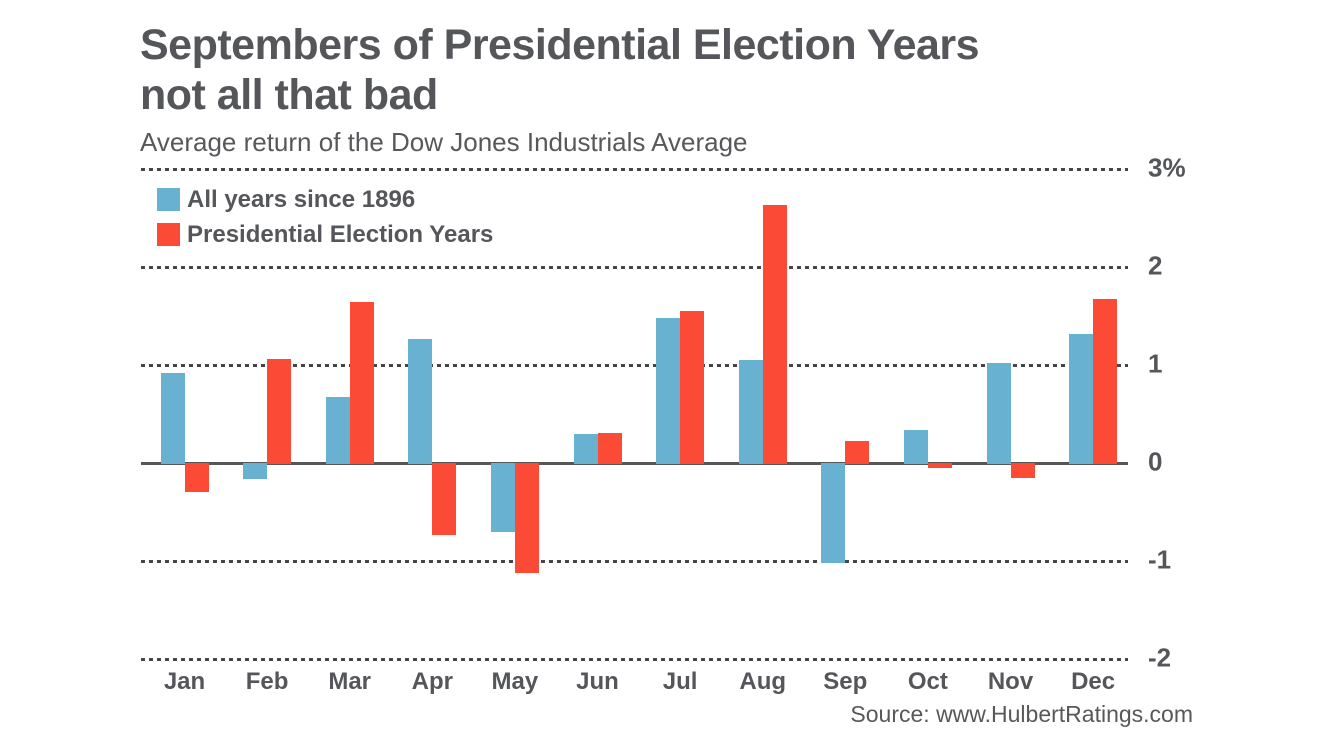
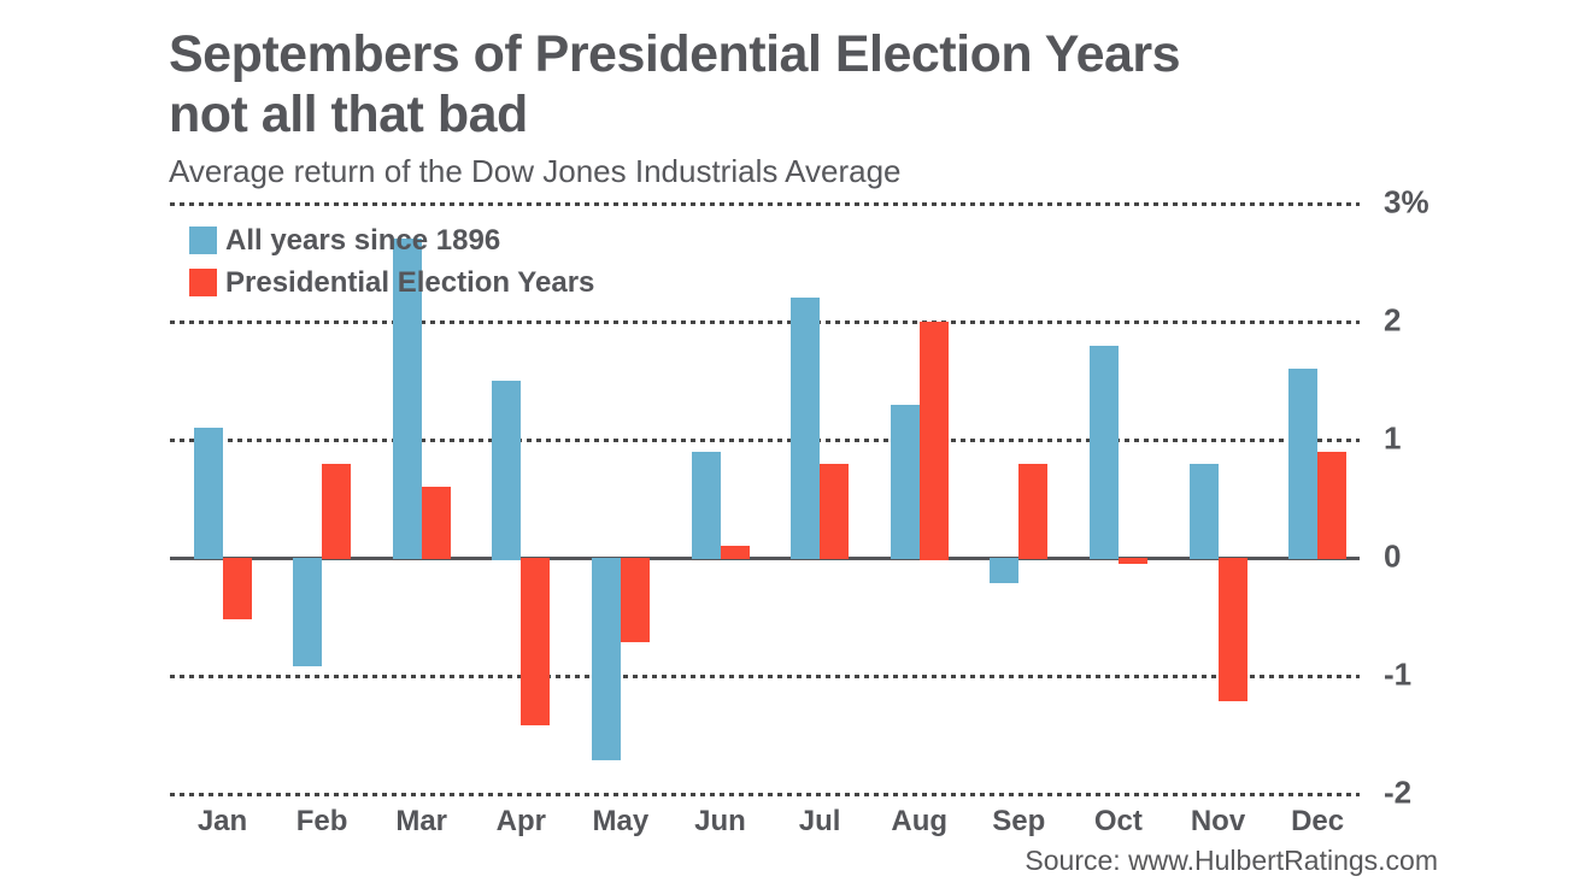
All years since 1896/Jan: 0.9% -> 1.1%
Presidential Election Years/Jan: -0.3% -> -0.5%
All years since 1896/Feb: -0.1% -> -0.9%
Presidential Election Years/Feb: 1.1% -> 0.8%
All years since 1896/Mar: 0.7% -> 2.7%
Presidential Election Years/Mar: 1.6% -> 0.6%
All years since 1896/Apr: 1.3% -> 1.5%
Presidential Election Years/Apr: -0.7% -> -1.4%
All years since 1896/May: -0.7% -> -1.7%
Presidential Election Years/May: -1.1% -> -0.7%
All years since 1896/Jun: 0.3% -> 0.9%
Presidential Election Years/Jun: 0.3% -> 0.1%
All years since 1896/Jul: 1.5% -> 2.2%
Presidential Election Years/Jul: 1.6% -> 0.8%
All years since 1896/Aug: 1.1% -> 1.3%
Presidential Election Years/Aug: 2.6% -> 2.0%
All years since 1896/Sep: -1.0% -> -0.2%
Presidential Election Years/Sep: 0.2% -> 0.8%
All years since 1896/Oct: 0.3% -> 1.8%
All years since 1896/Nov: 1.0% -> 0.8%
Presidential Election Years/Nov: -0.1% -> -1.2%
All years since 1896/Dec: 1.3% -> 1.6%
Presidential Election Years/Dec: 1.7% -> 0.9%
